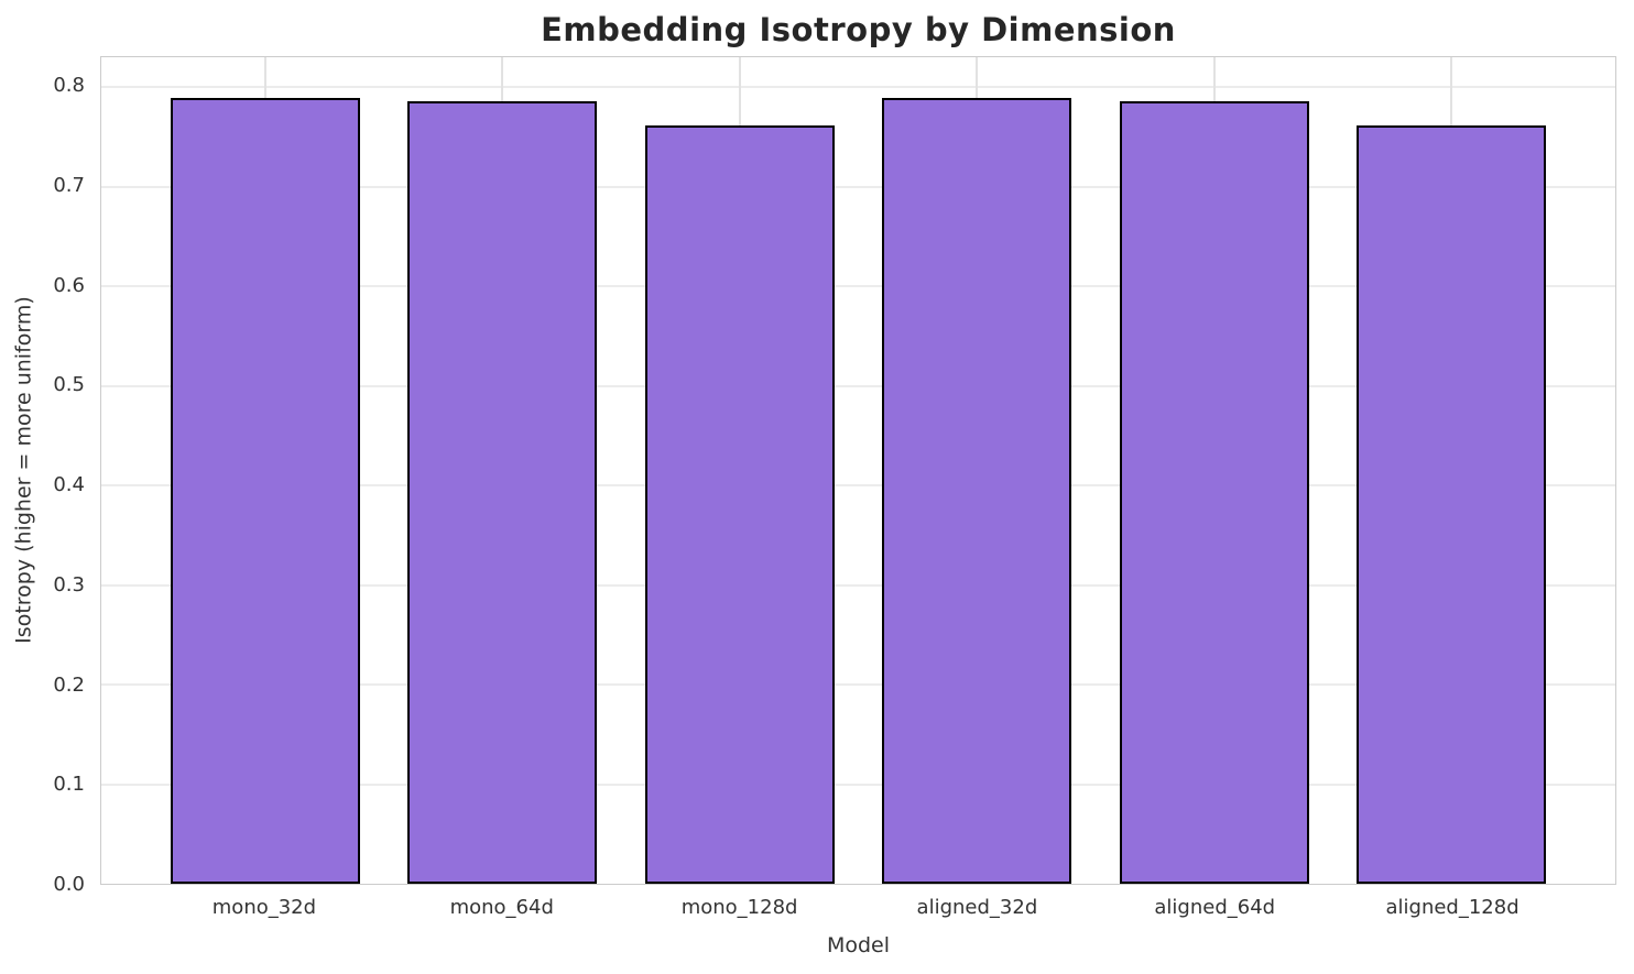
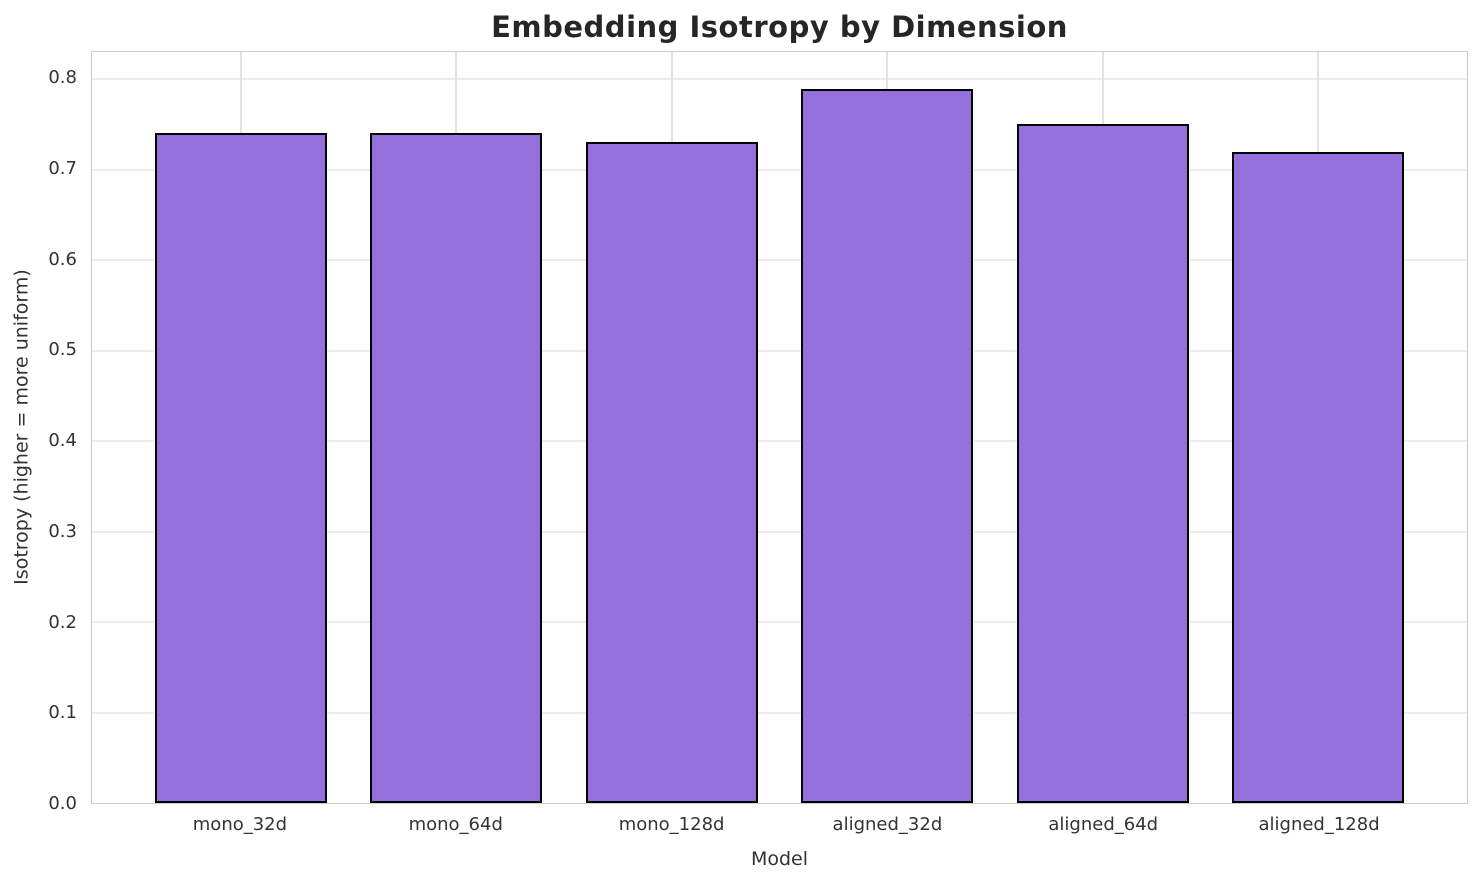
mono_32d: 0.79 -> 0.74
mono_64d: 0.79 -> 0.74
mono_128d: 0.76 -> 0.73
aligned_64d: 0.79 -> 0.75
aligned_128d: 0.76 -> 0.72
